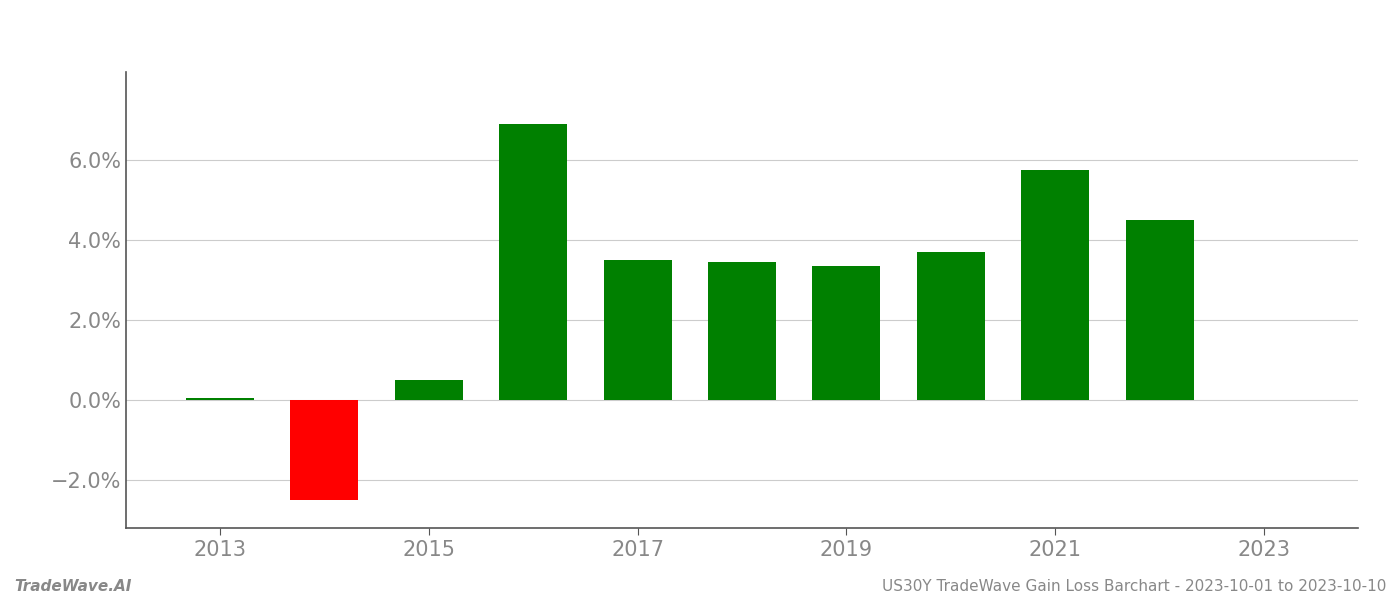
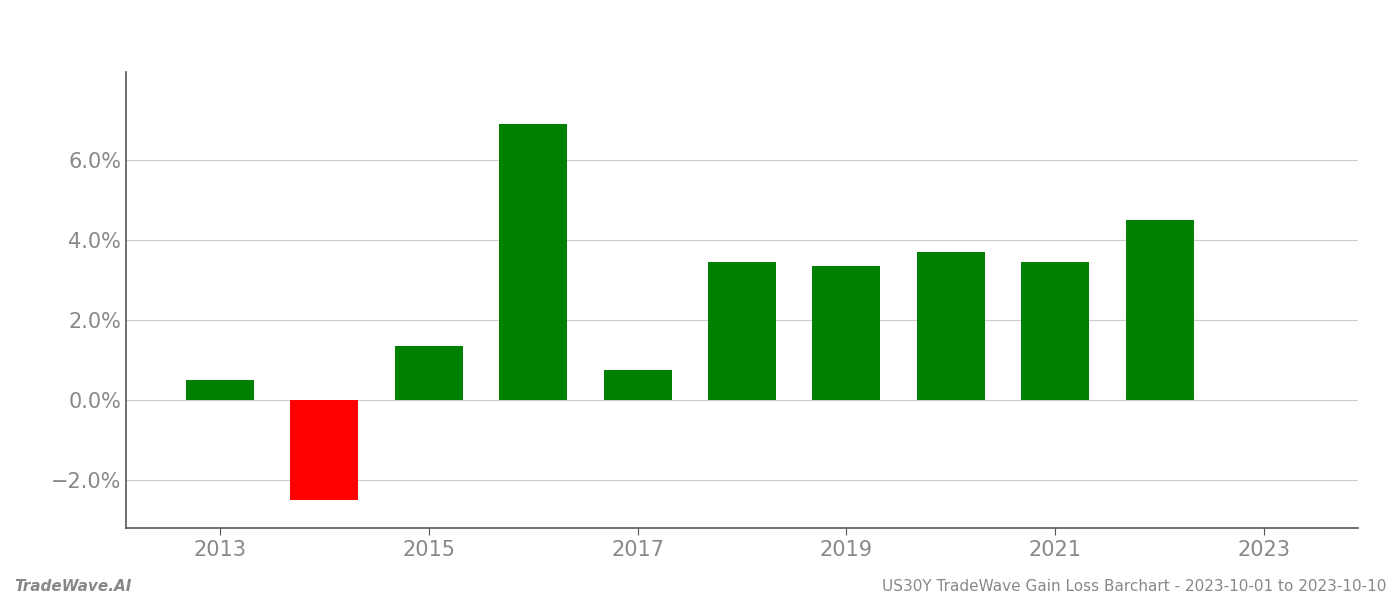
2013: 0.05% -> 0.50%
2015: 0.50% -> 1.35%
2017: 3.50% -> 0.75%
2021: 5.75% -> 3.45%
